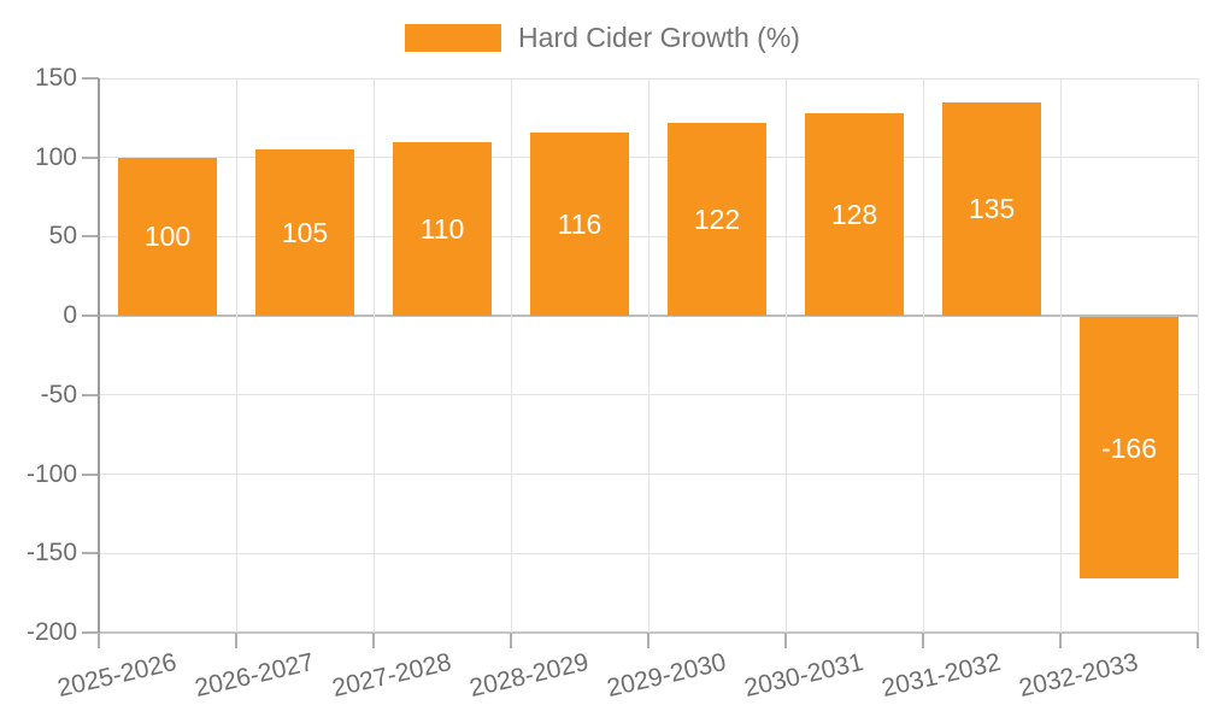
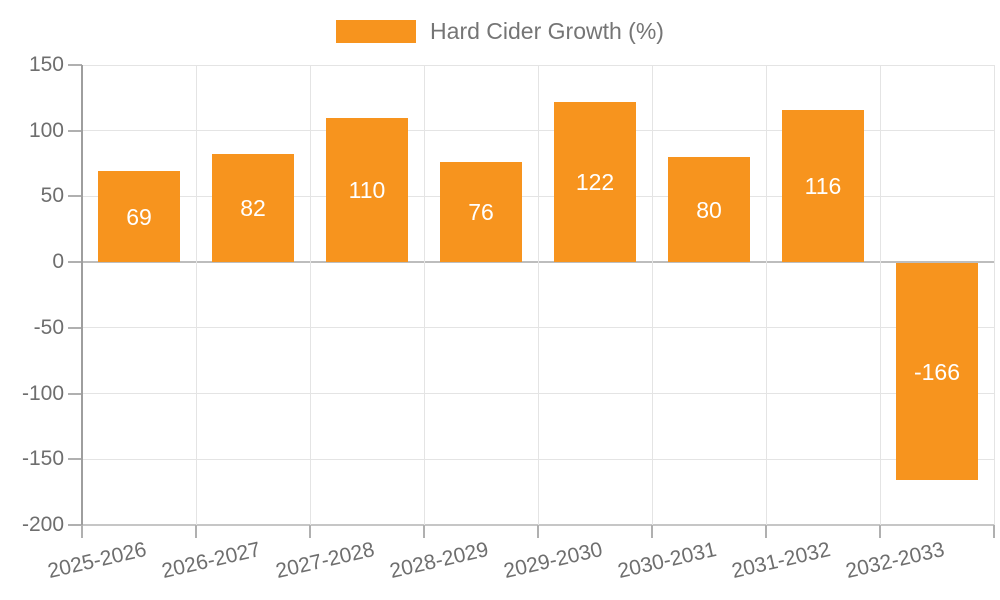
2025-2026: 100 -> 69
2026-2027: 105 -> 82
2028-2029: 116 -> 76
2030-2031: 128 -> 80
2031-2032: 135 -> 116
